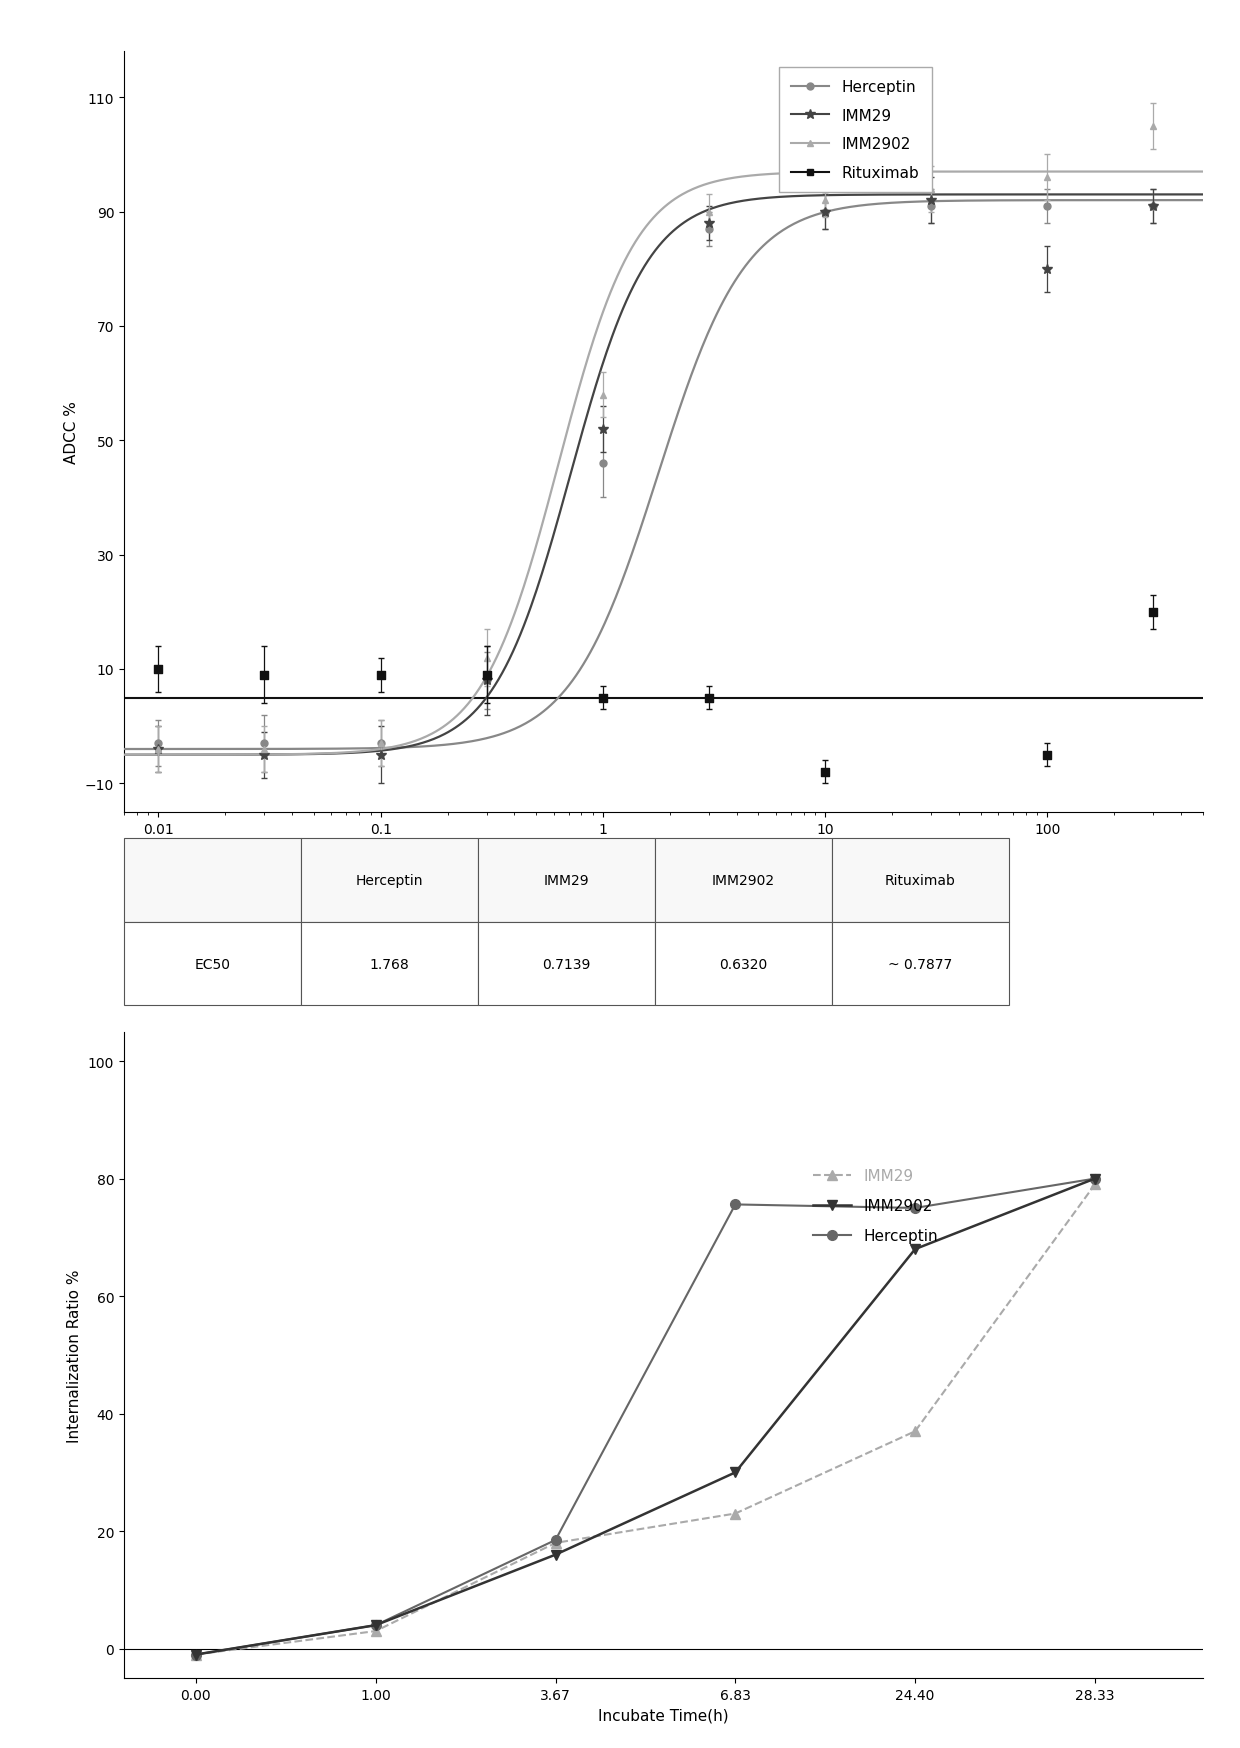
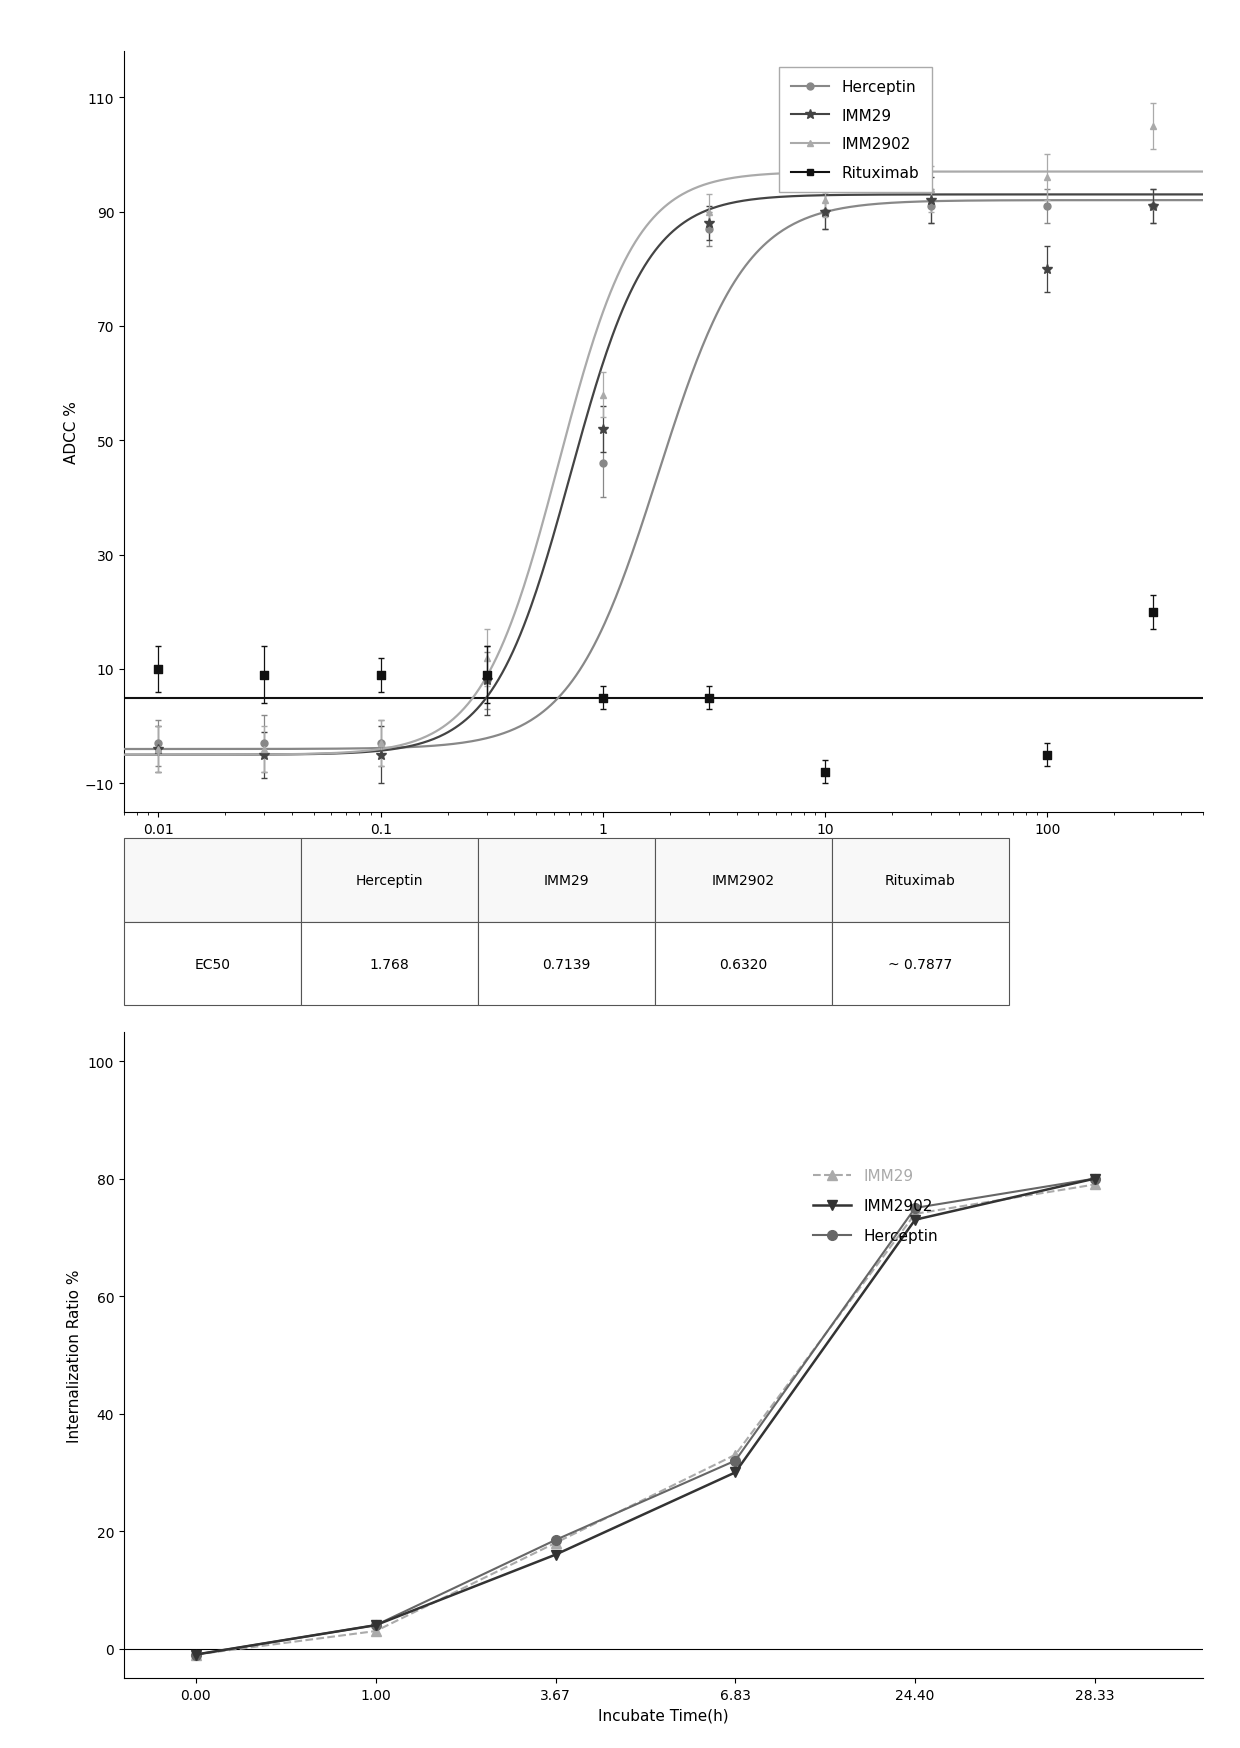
IMM29/6.83: 23 -> 33
Herceptin/6.83: 75.6 -> 32.0
IMM29/24.40: 37 -> 74
IMM2902/24.40: 68 -> 73
